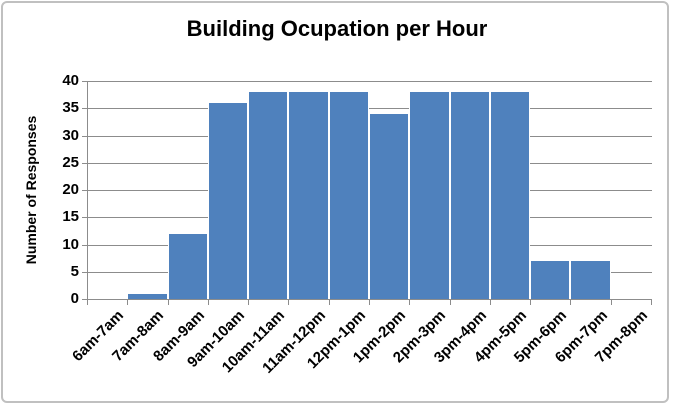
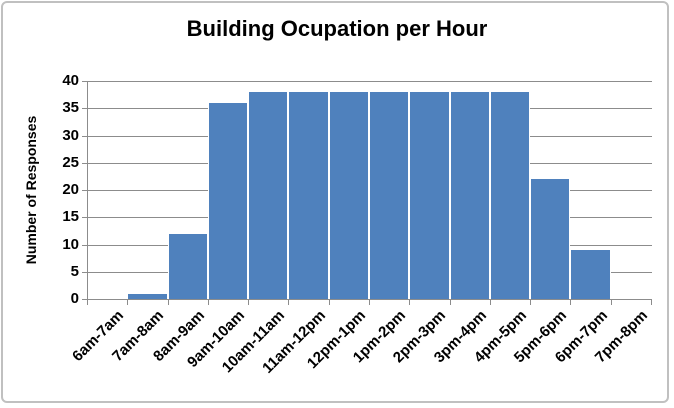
1pm-2pm: 34 -> 38
5pm-6pm: 7 -> 22
6pm-7pm: 7 -> 9
